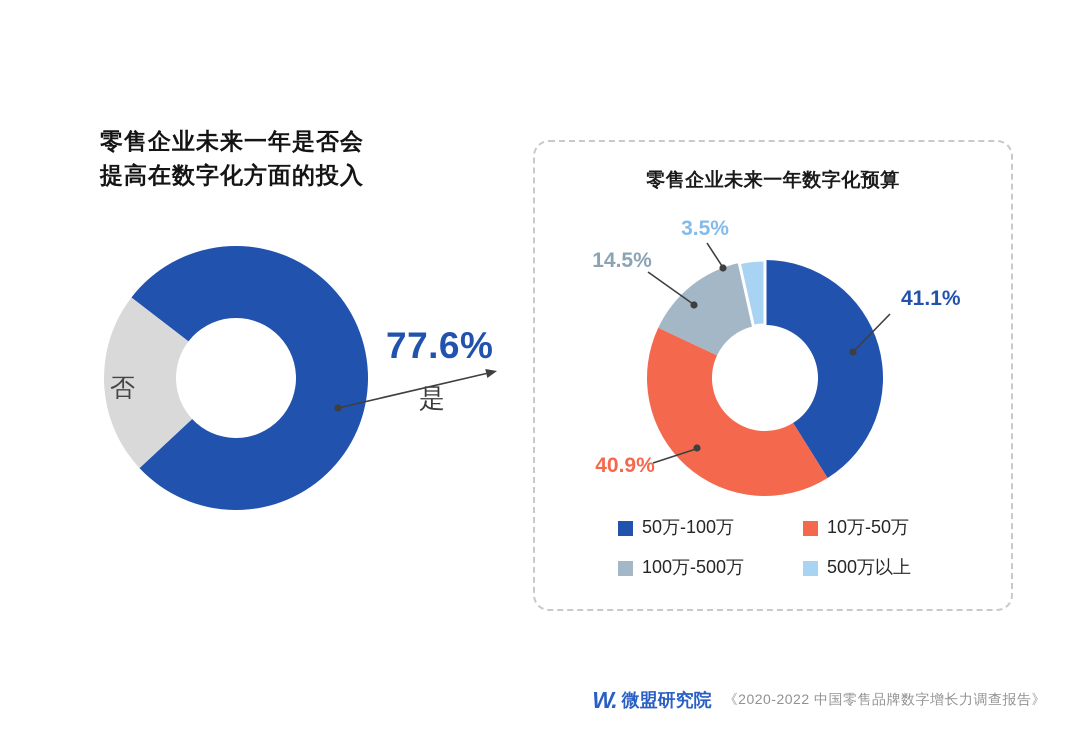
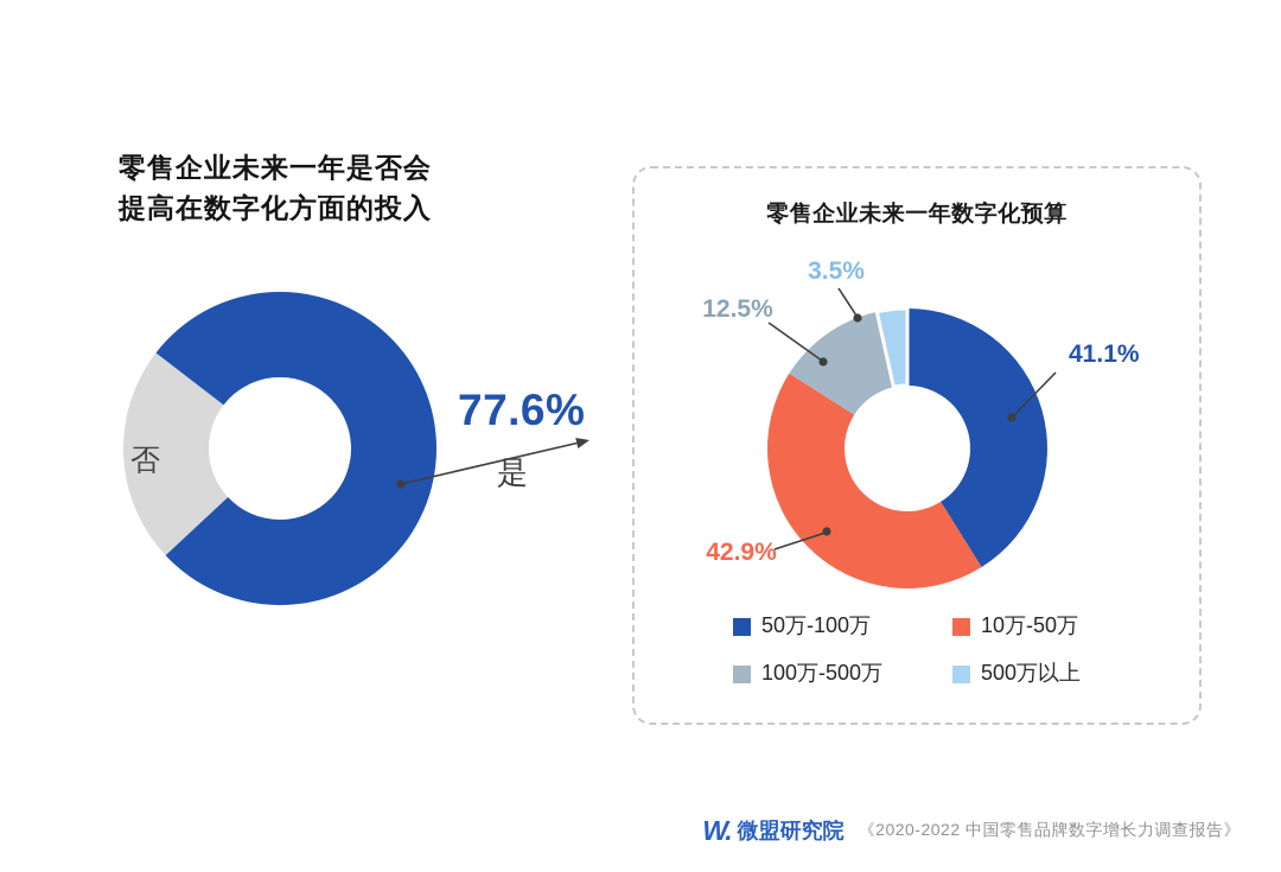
零售企业未来一年数字化预算/10万-50万: 40.9% -> 42.9%
零售企业未来一年数字化预算/100万-500万: 14.5% -> 12.5%
